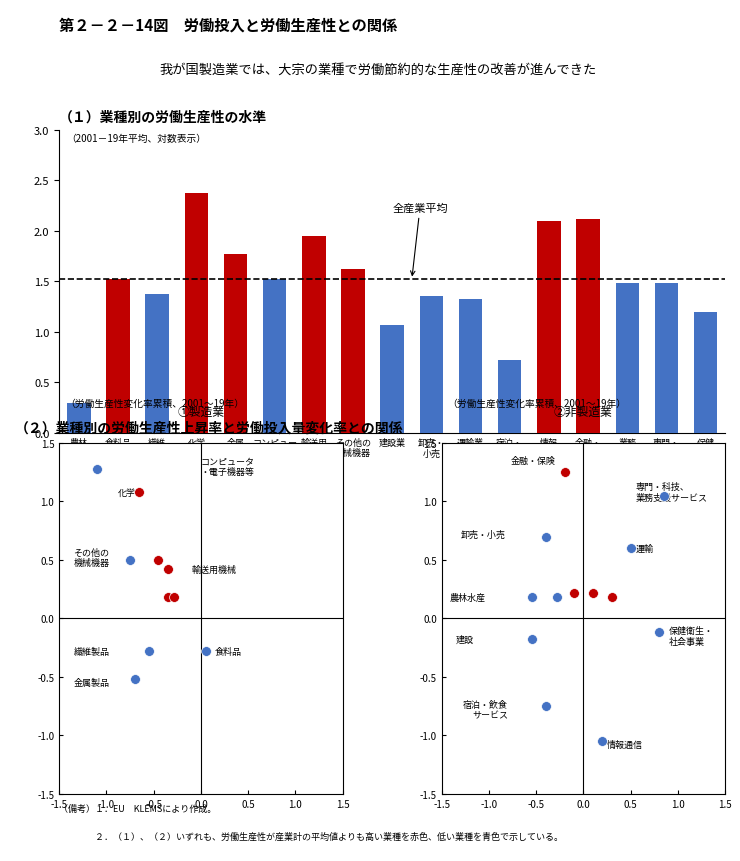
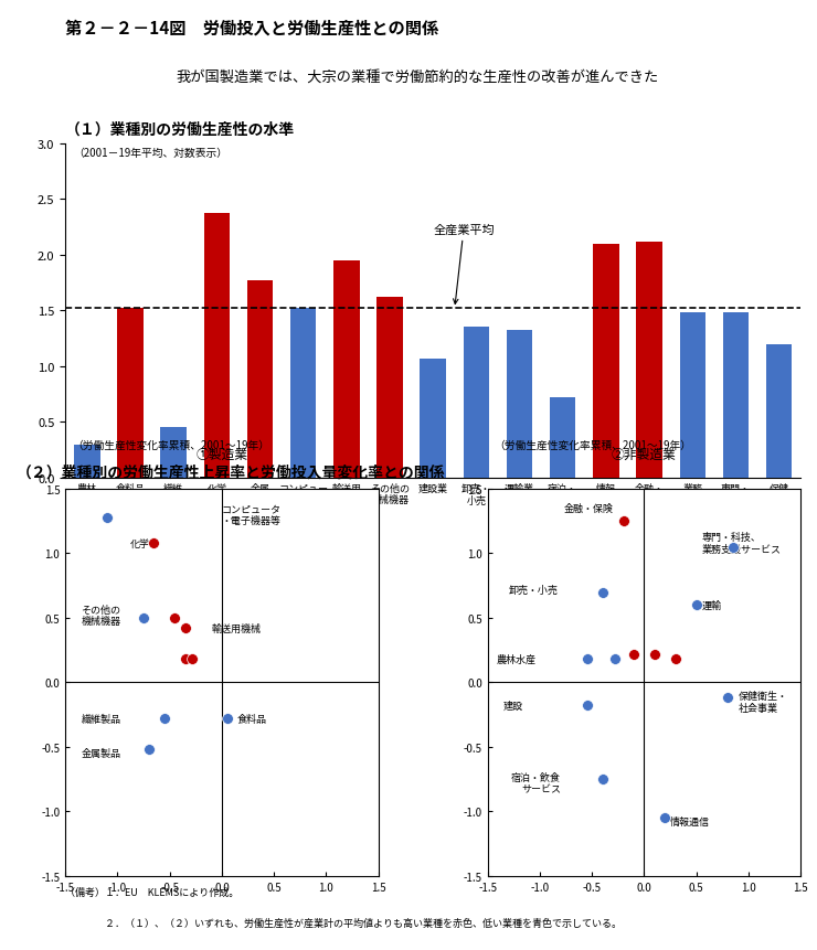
繊維 製品: 1.38 -> 0.46
